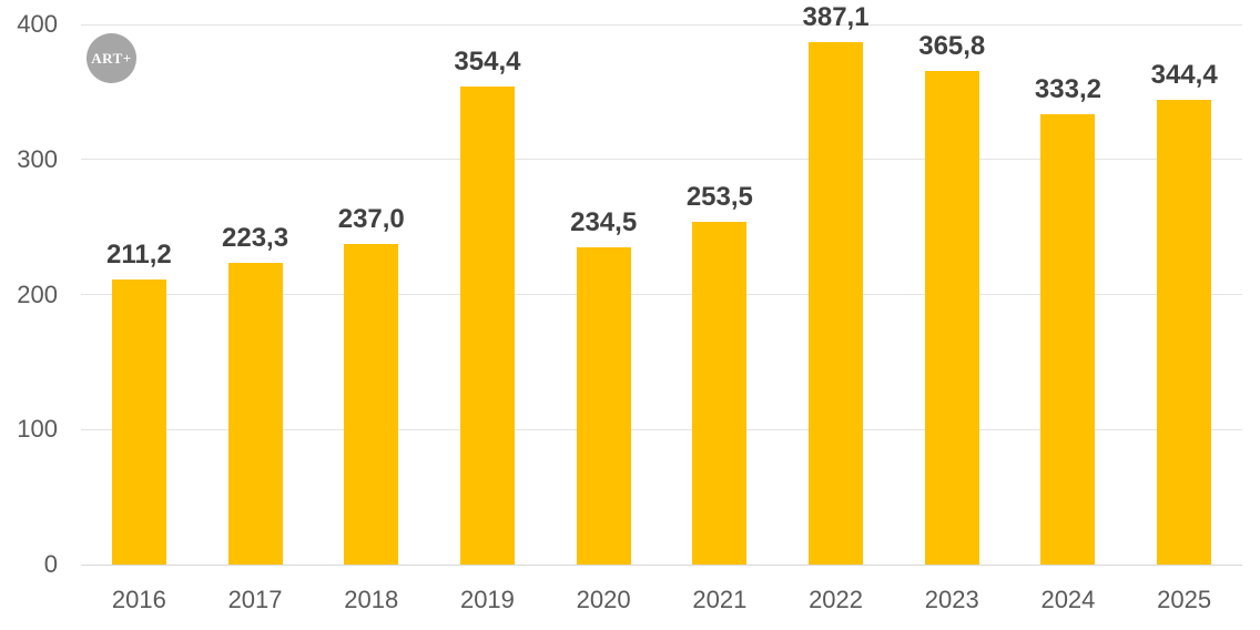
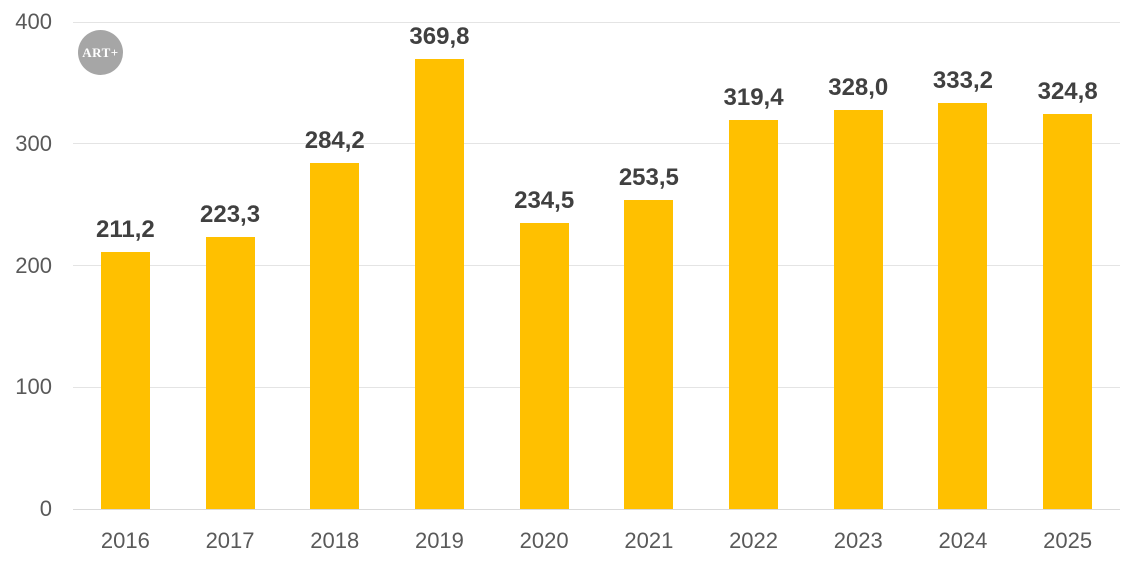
2018: 237,0 -> 284,2
2019: 354,4 -> 369,8
2022: 387,1 -> 319,4
2023: 365,8 -> 328,0
2025: 344,4 -> 324,8
